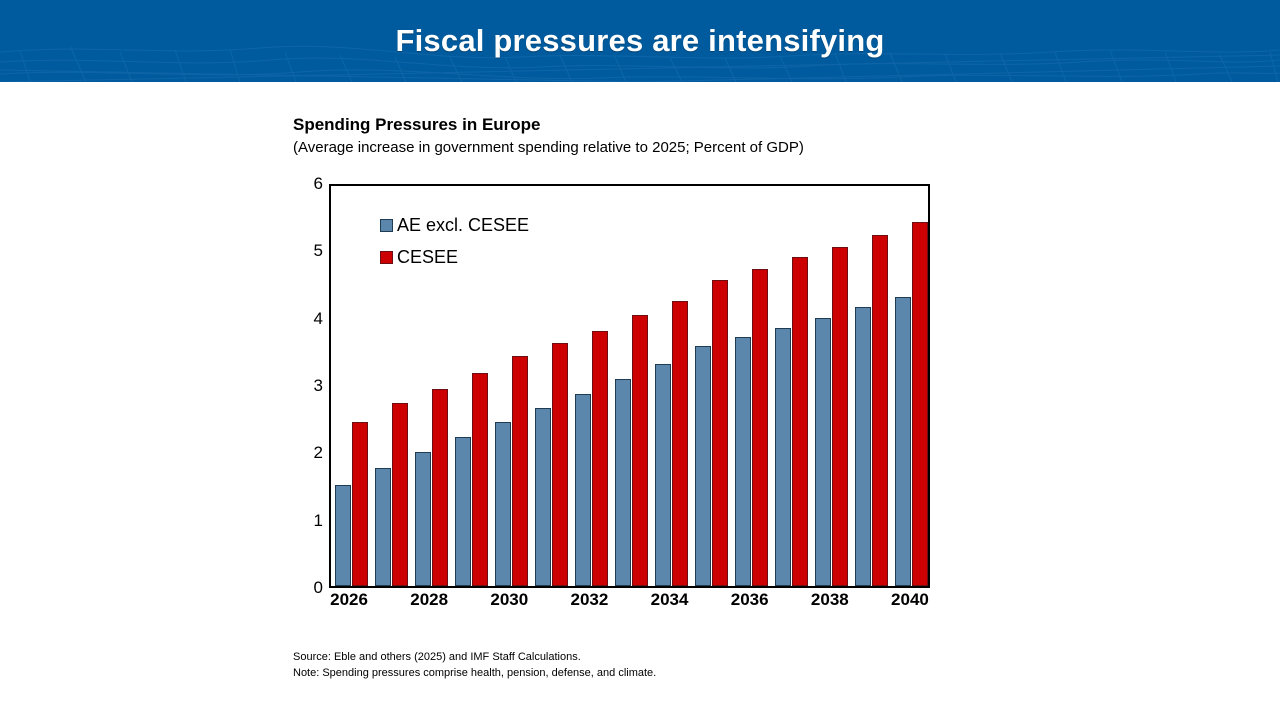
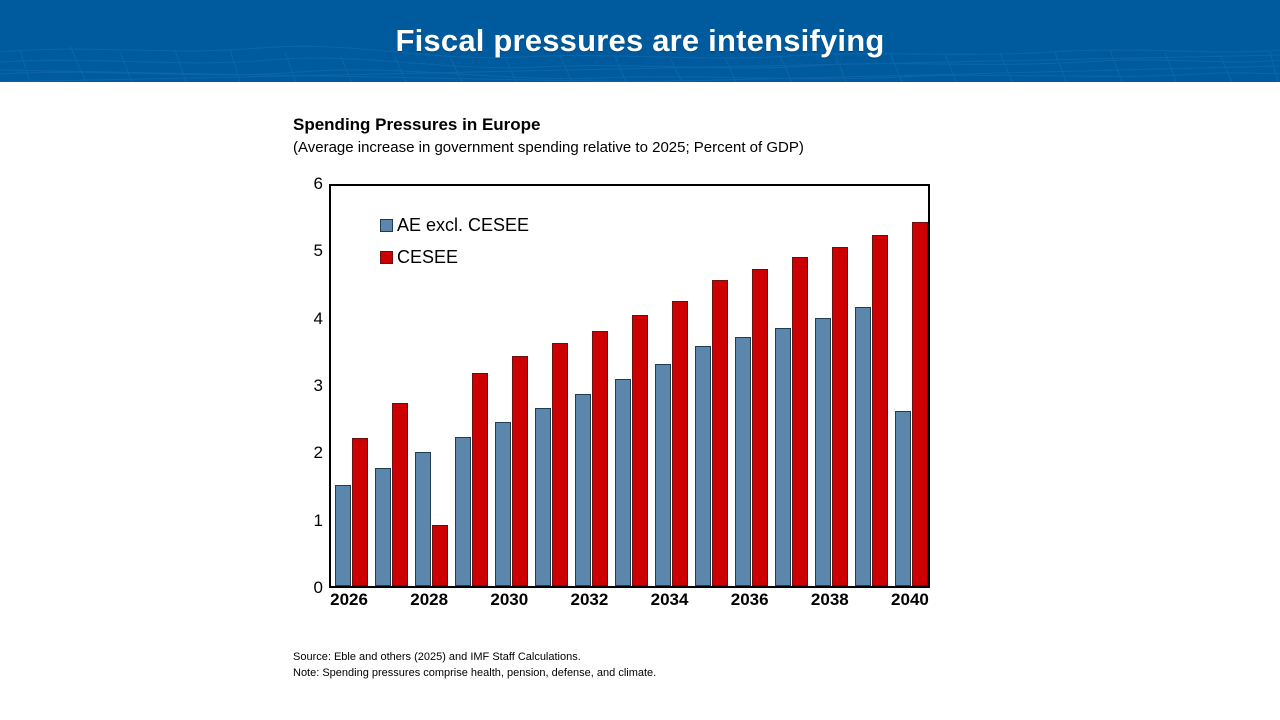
CESEE/2026: 2.4 -> 2.2
CESEE/2028: 2.9 -> 0.9
AE excl. CESEE/2040: 4.3 -> 2.6
